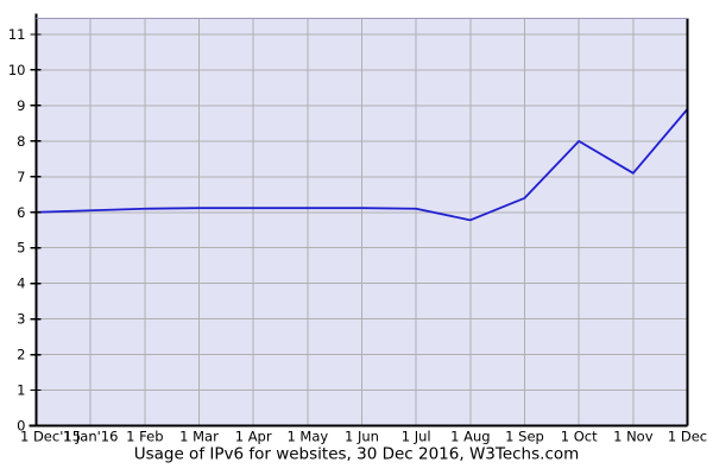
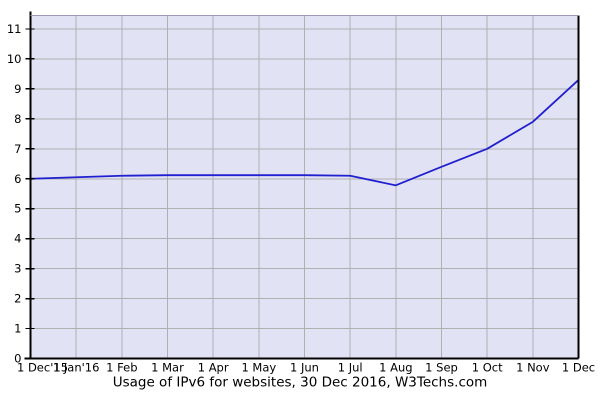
1 Oct: 8.0 -> 7.0
1 Nov: 7.1 -> 7.9
1 Dec: 8.9 -> 9.3
